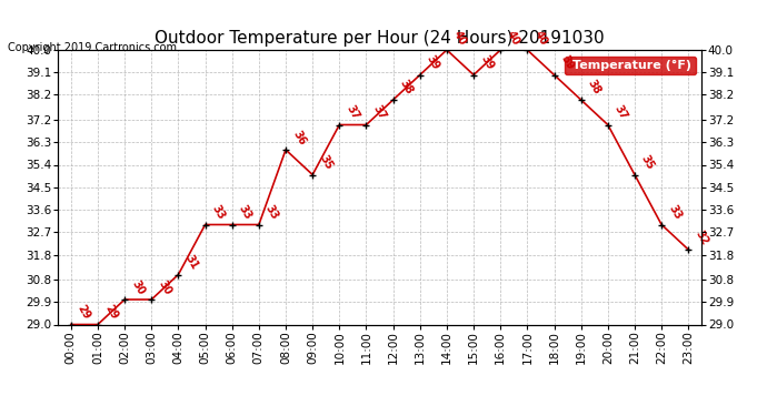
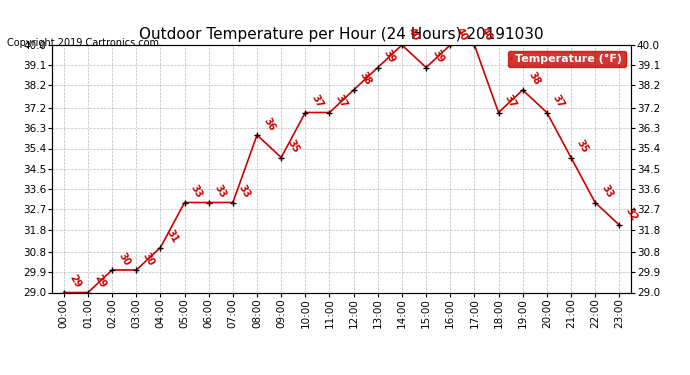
18:00: 39 -> 37
